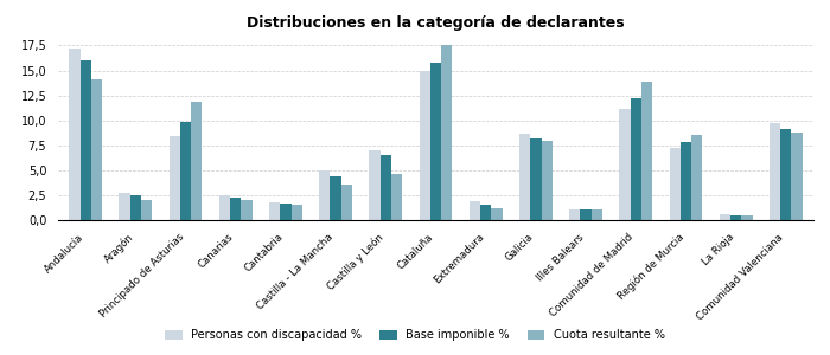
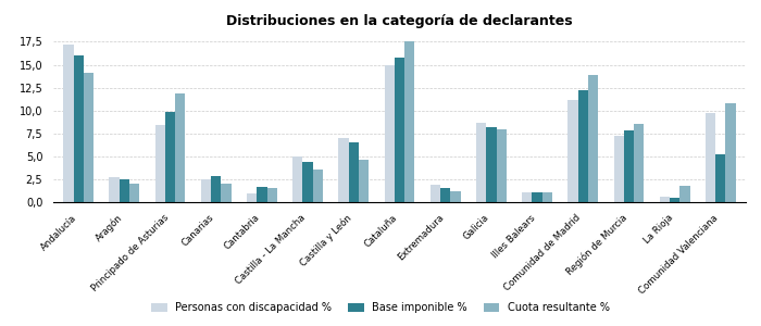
Base imponible %/Canarias: 2,2 -> 2,8
Personas con discapacidad %/Cantabria: 1,8 -> 1,0
Cuota resultante %/La Rioja: 0,5 -> 1,8
Base imponible %/Comunidad Valenciana: 9,1 -> 5,2
Cuota resultante %/Comunidad Valenciana: 8,8 -> 10,8
